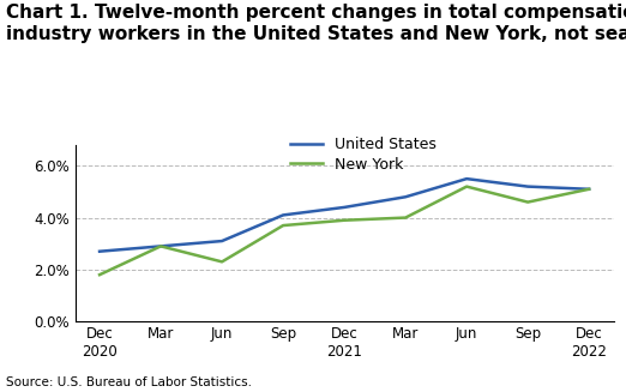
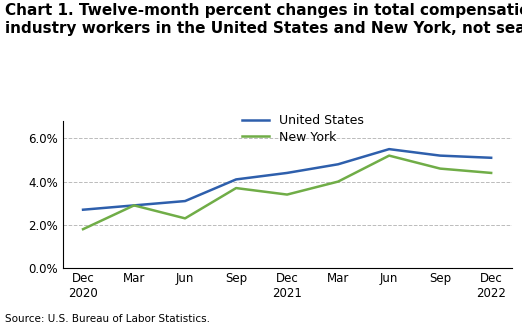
New York/Dec 2021: 3.9% -> 3.4%
New York/Dec 2022: 5.1% -> 4.4%
